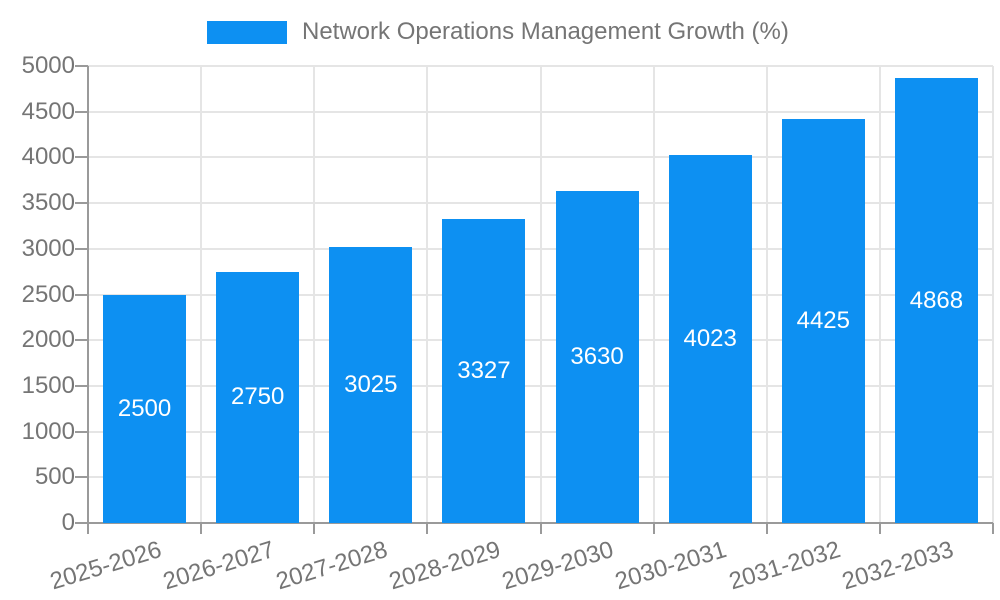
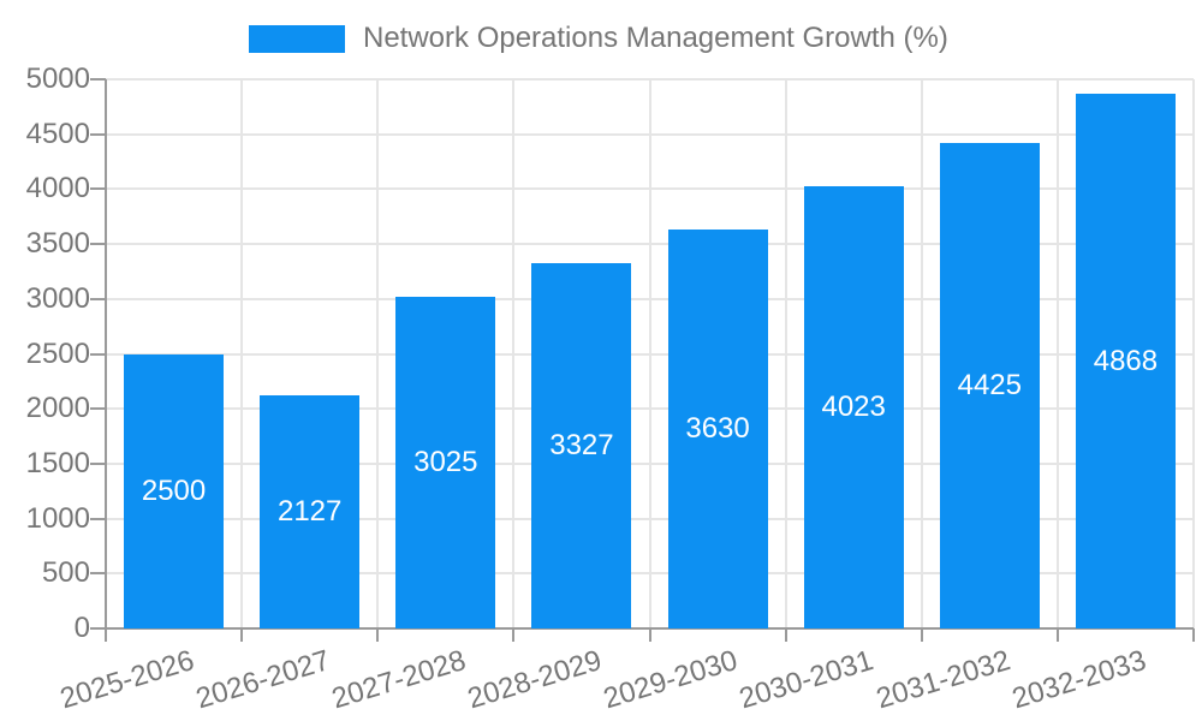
2026-2027: 2750 -> 2127
